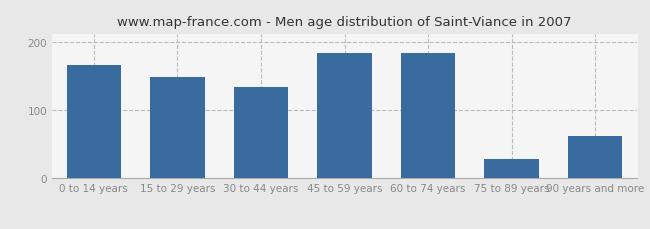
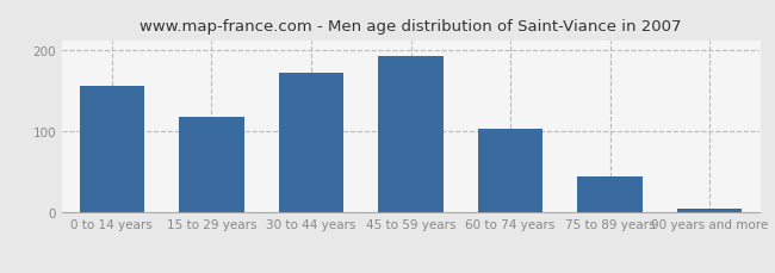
0 to 14 years: 166 -> 155
15 to 29 years: 148 -> 117
30 to 44 years: 134 -> 172
45 to 59 years: 184 -> 192
60 to 74 years: 184 -> 103
75 to 89 years: 28 -> 45
90 years and more: 62 -> 5
